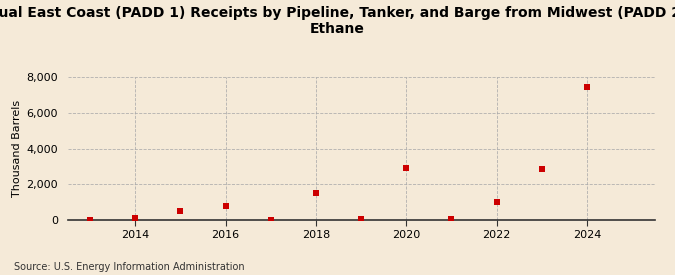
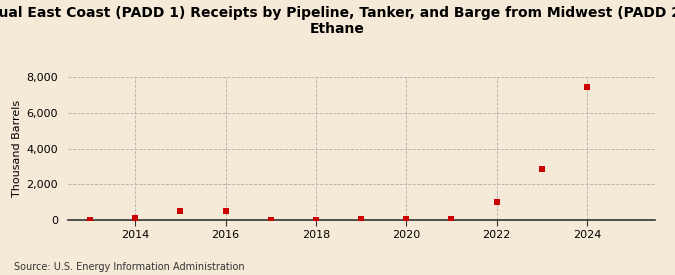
2016: 800 -> 500
2018: 1,500 -> 0
2020: 2,900 -> 0
